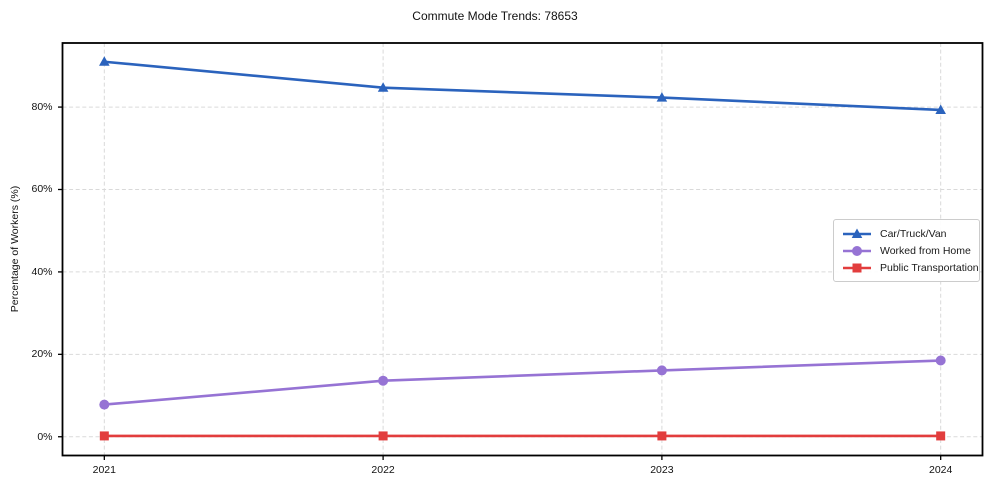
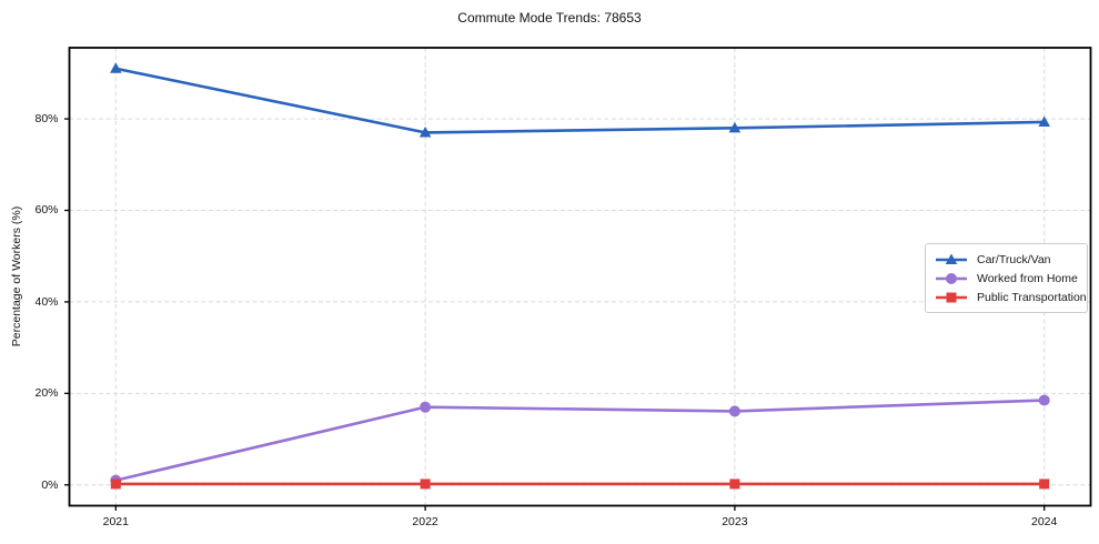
Worked from Home/2021: 8% -> 1%
Car/Truck/Van/2022: 85% -> 77%
Worked from Home/2022: 14% -> 17%
Car/Truck/Van/2023: 82% -> 78%
